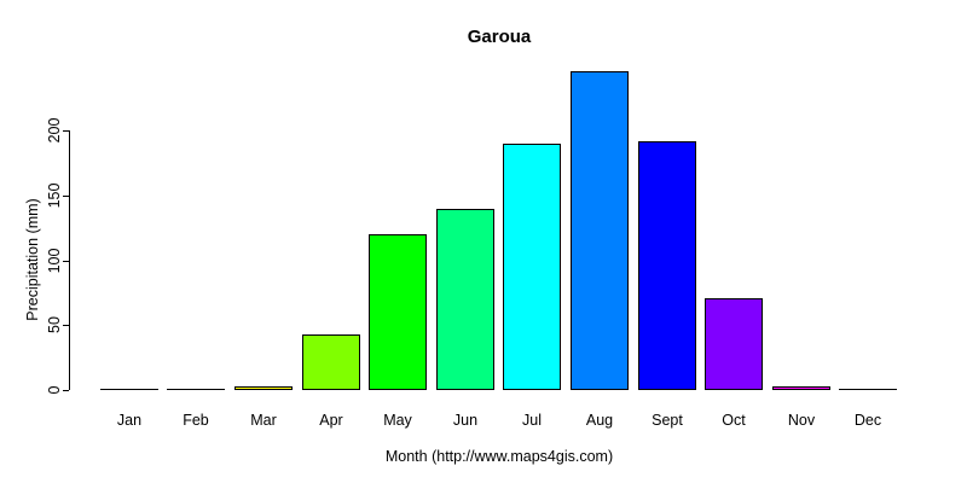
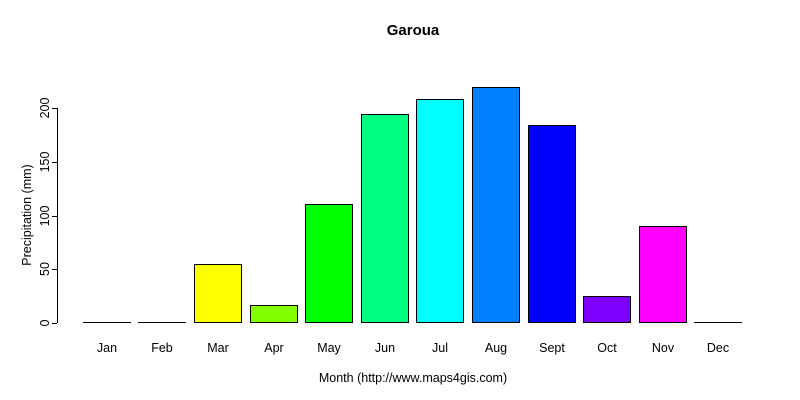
Mar: 3 -> 55
Apr: 43 -> 17
May: 120 -> 111
Jun: 140 -> 195
Jul: 190 -> 209
Aug: 246 -> 220
Sept: 192 -> 184
Oct: 71 -> 25
Nov: 3 -> 90
